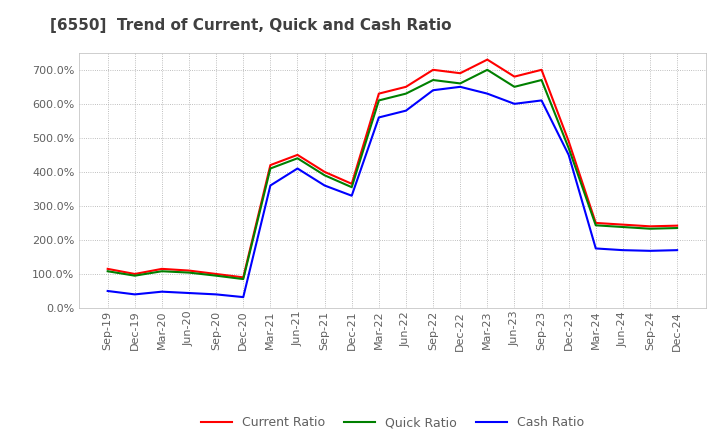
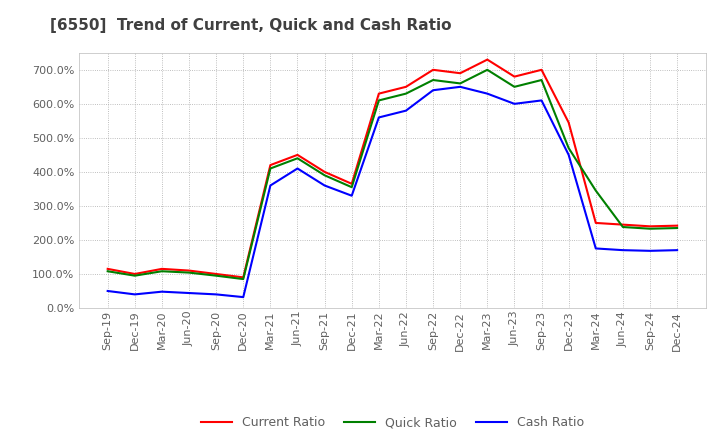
Current Ratio/Dec-23: 490% -> 545%
Quick Ratio/Mar-24: 243% -> 345%
